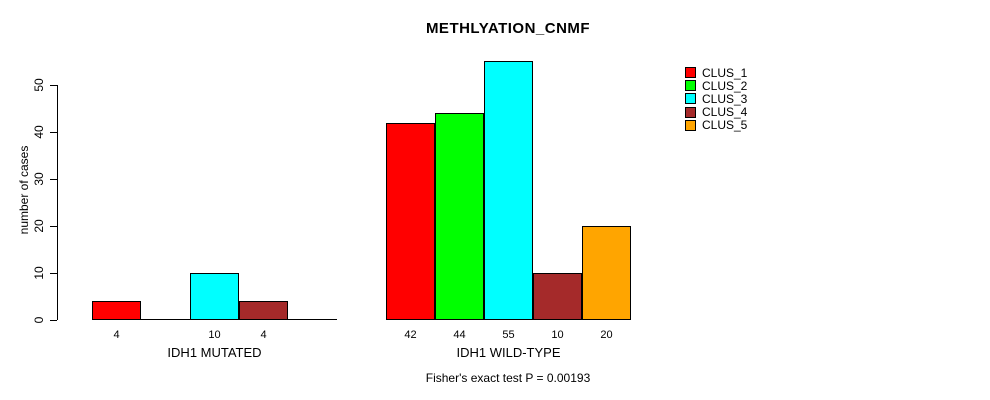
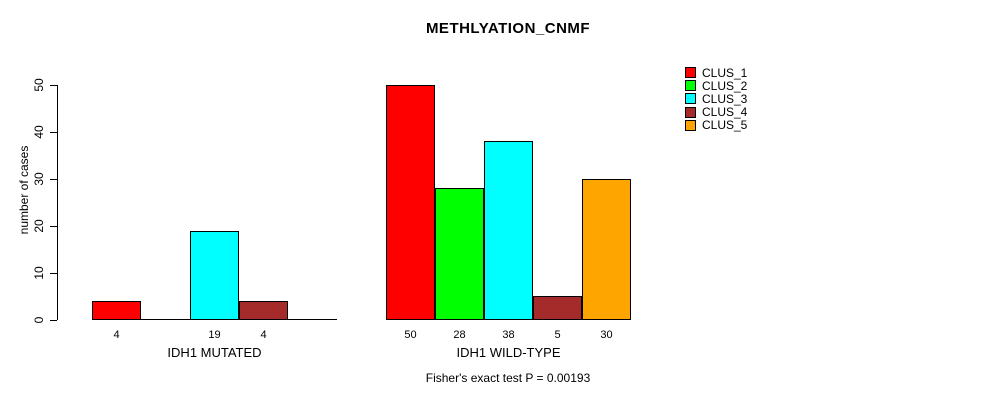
CLUS_3/IDH1 MUTATED: 10 -> 19
CLUS_1/IDH1 WILD-TYPE: 42 -> 50
CLUS_2/IDH1 WILD-TYPE: 44 -> 28
CLUS_3/IDH1 WILD-TYPE: 55 -> 38
CLUS_4/IDH1 WILD-TYPE: 10 -> 5
CLUS_5/IDH1 WILD-TYPE: 20 -> 30
